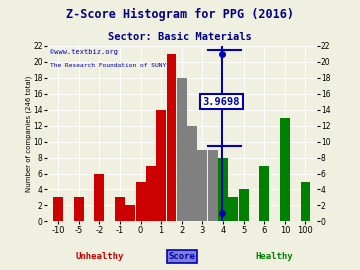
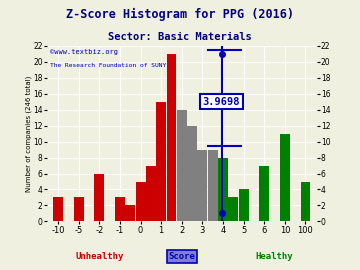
1: 14 -> 15
2: 18 -> 14
10: 13 -> 11
